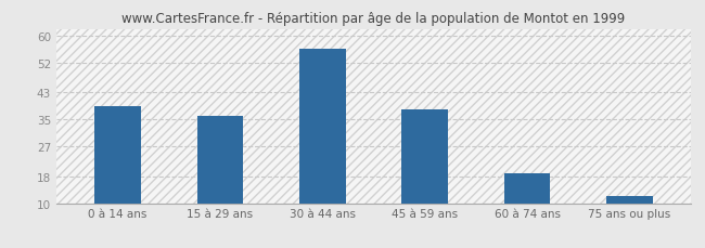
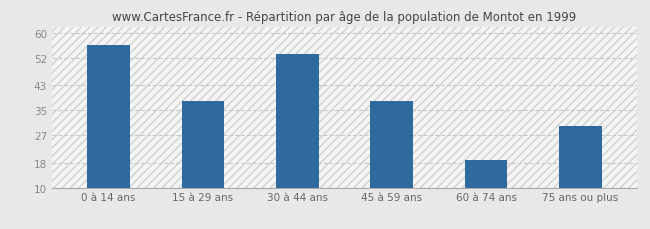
0 à 14 ans: 39 -> 56
15 à 29 ans: 36 -> 38
30 à 44 ans: 56 -> 53
75 ans ou plus: 12 -> 30
